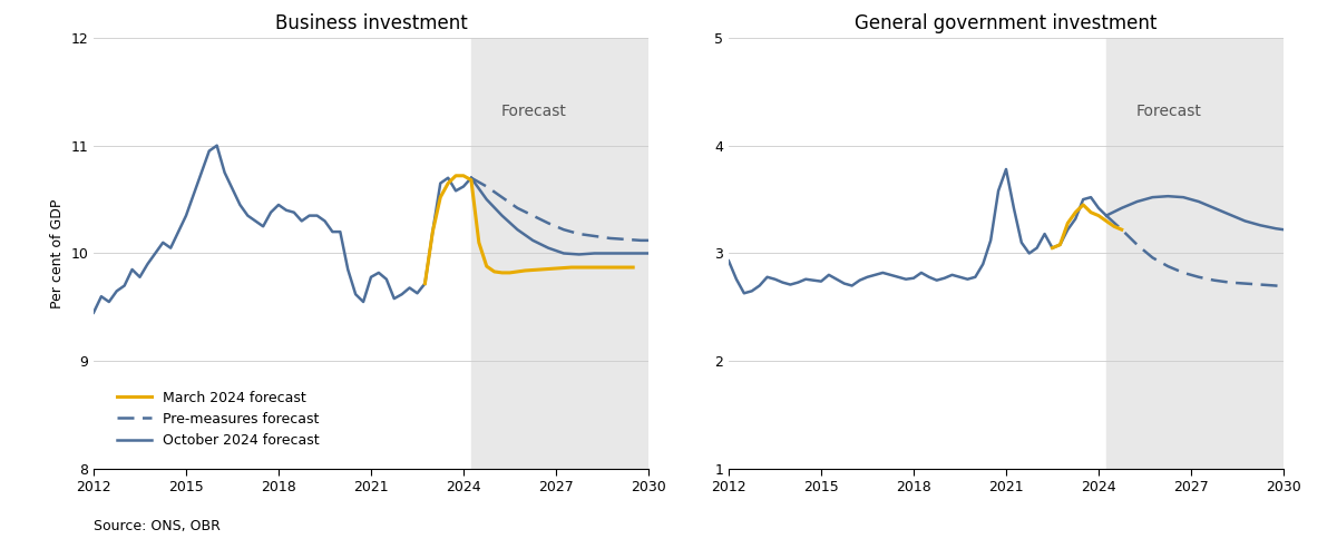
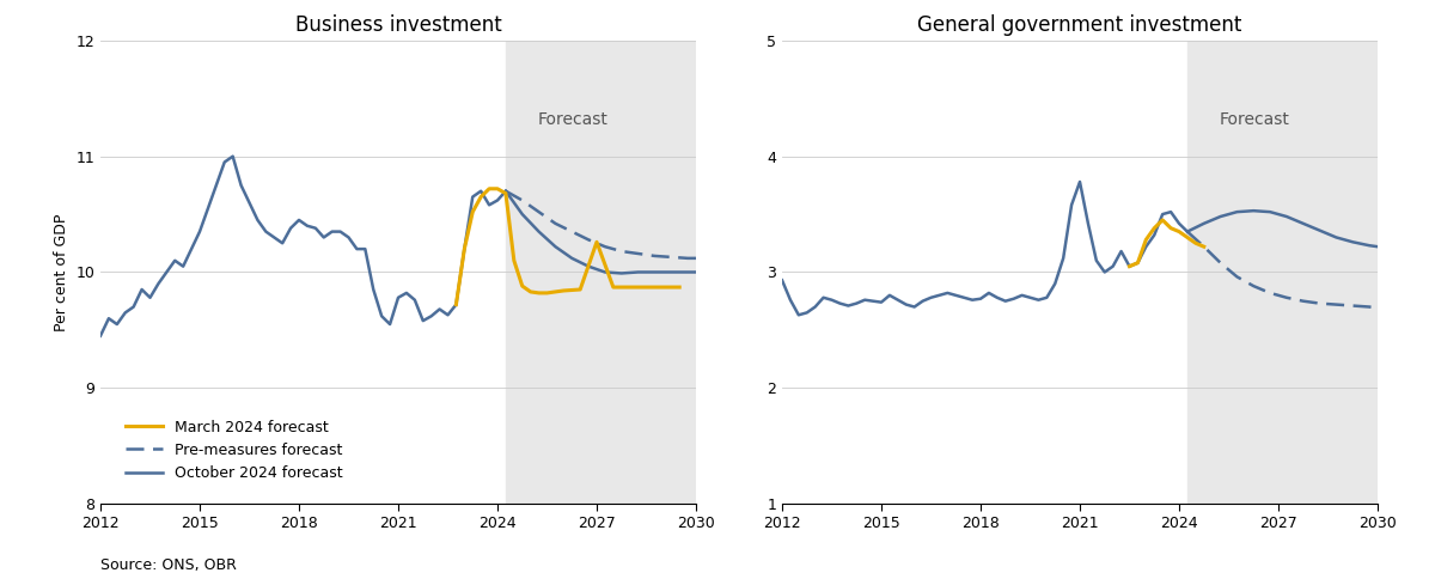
Business investment/March 2024 forecast/2027: 9.86 -> 10.26
